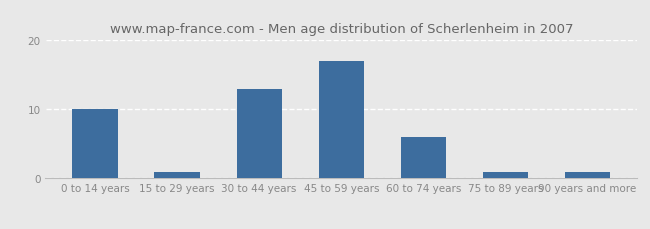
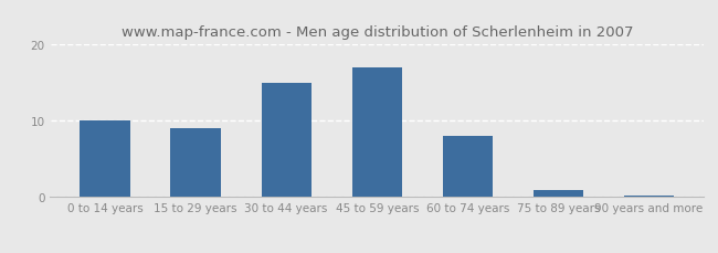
15 to 29 years: 1.0 -> 9.0
30 to 44 years: 13.0 -> 15.0
60 to 74 years: 6.0 -> 8.0
90 years and more: 1.0 -> 0.2
